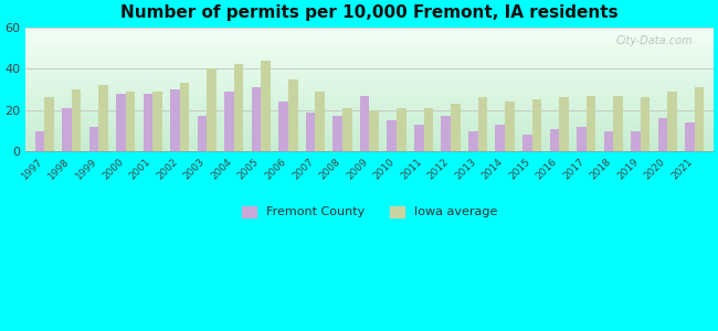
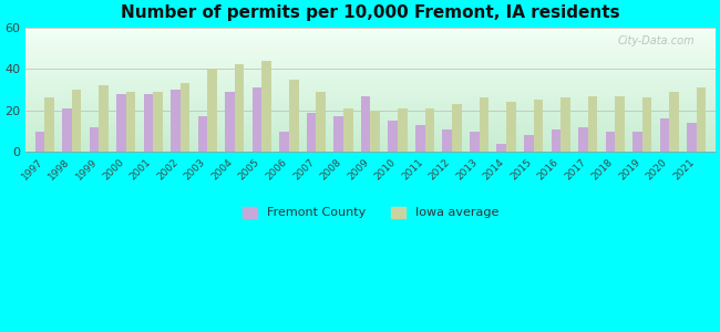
Fremont County/2006: 24 -> 10
Fremont County/2012: 17 -> 11
Fremont County/2014: 13 -> 4
